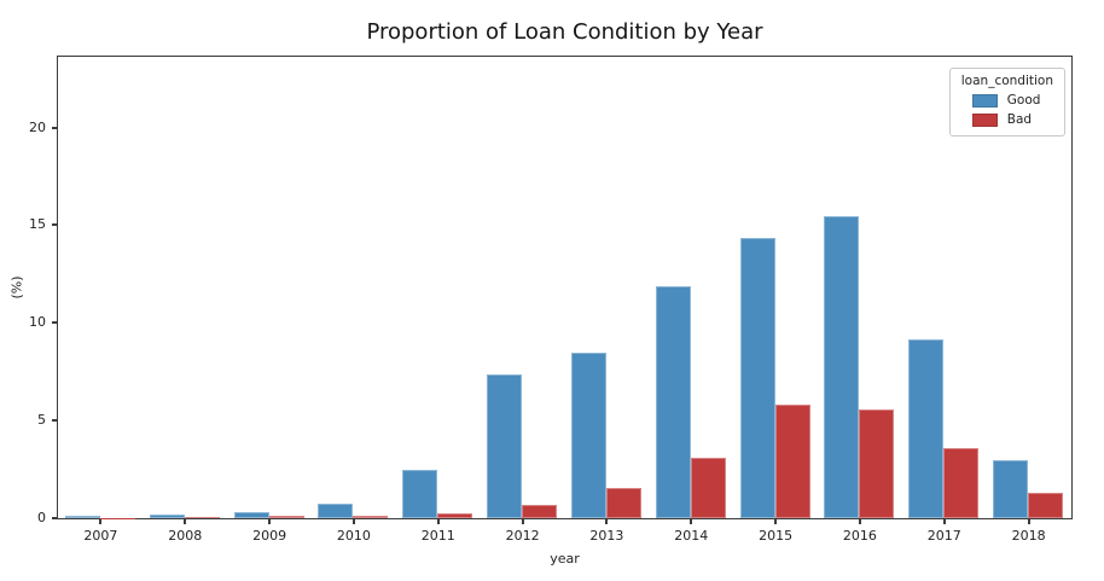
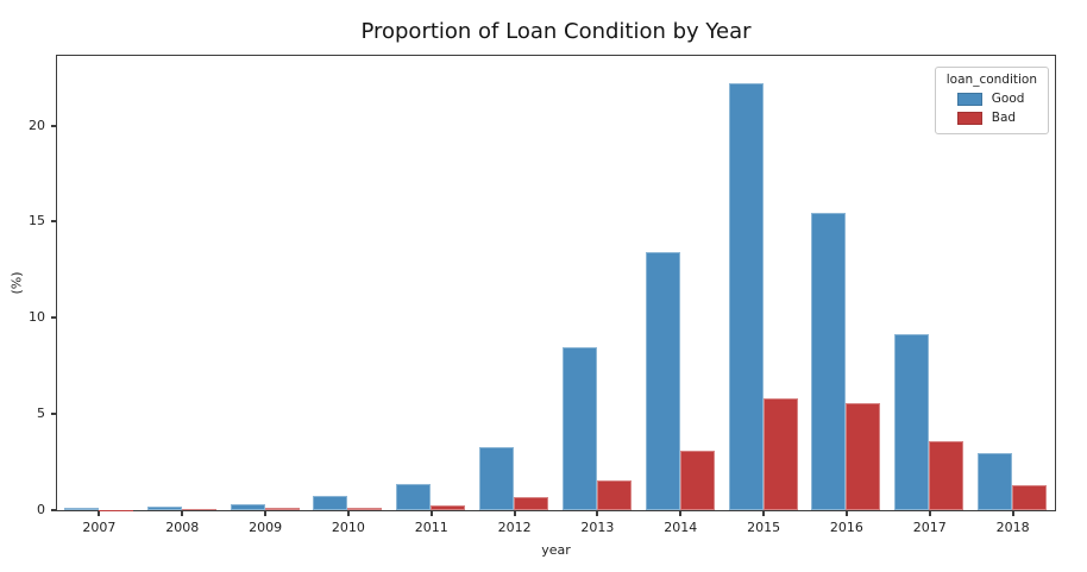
Good/2011: 2.5 -> 1.4
Good/2012: 7.4 -> 3.3
Good/2014: 11.9 -> 13.4
Good/2015: 14.4 -> 22.2
